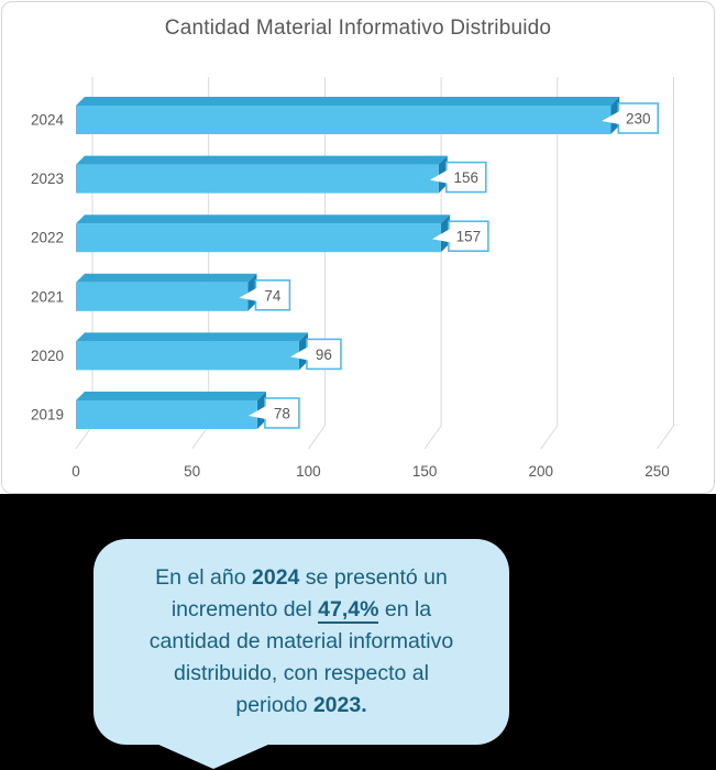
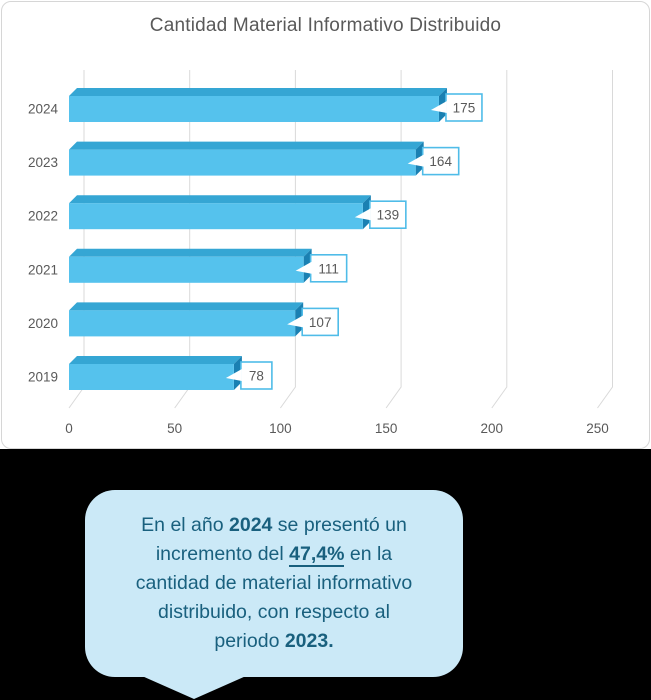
2024: 230 -> 175
2023: 156 -> 164
2022: 157 -> 139
2021: 74 -> 111
2020: 96 -> 107
